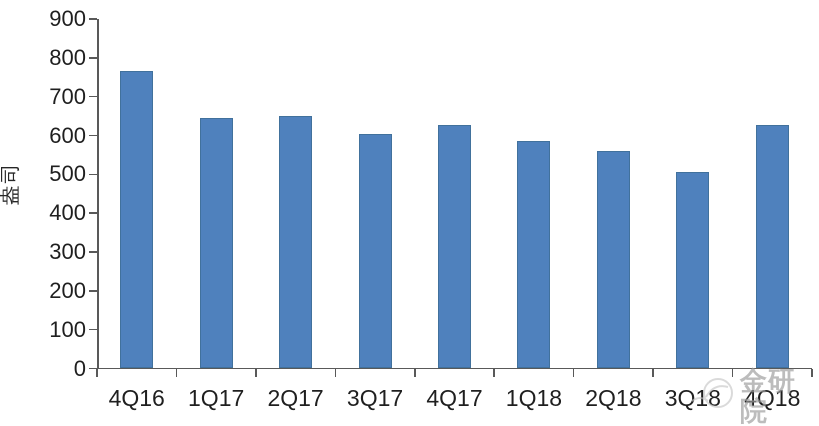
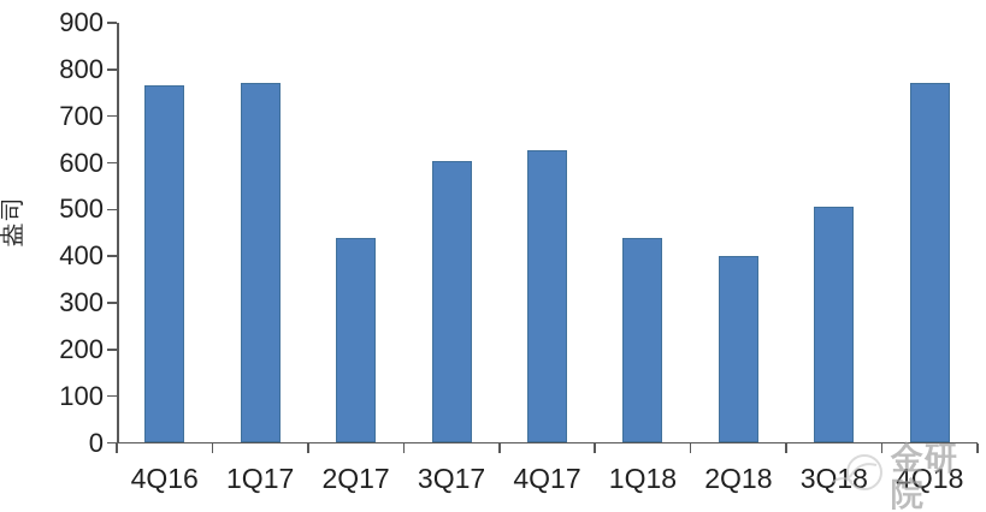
1Q17: 640 -> 770
2Q17: 650 -> 440
1Q18: 580 -> 440
2Q18: 560 -> 400
4Q18: 630 -> 770
